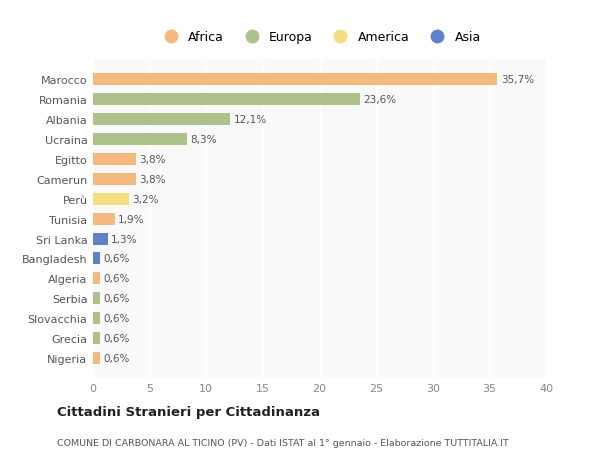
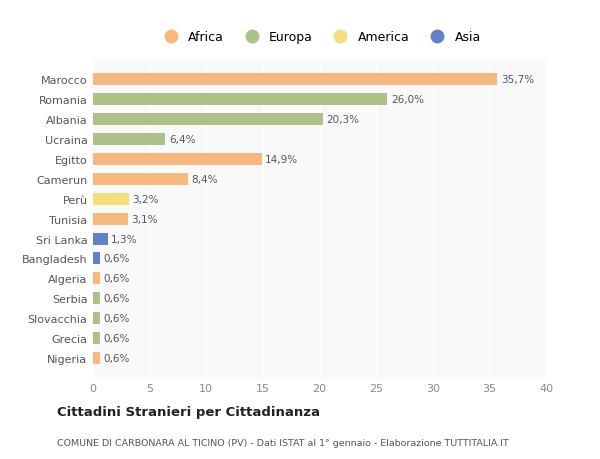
Romania: 23,6% -> 26,0%
Albania: 12,1% -> 20,3%
Ucraina: 8,3% -> 6,4%
Egitto: 3,8% -> 14,9%
Camerun: 3,8% -> 8,4%
Tunisia: 1,9% -> 3,1%
